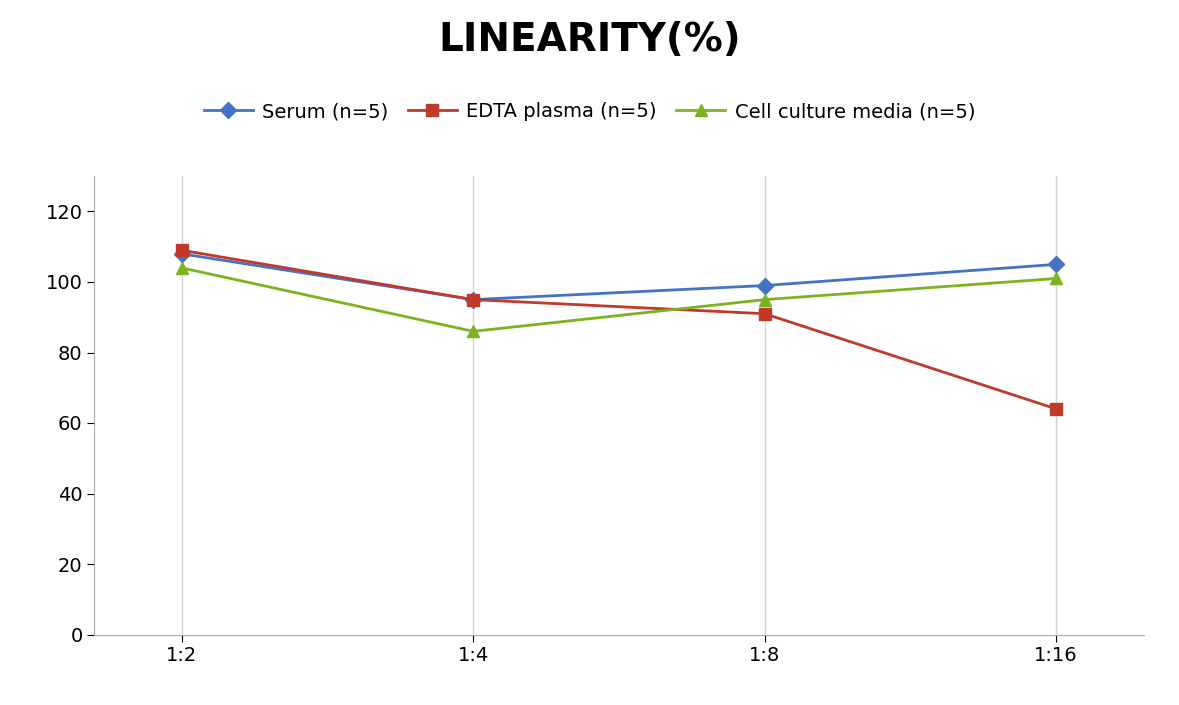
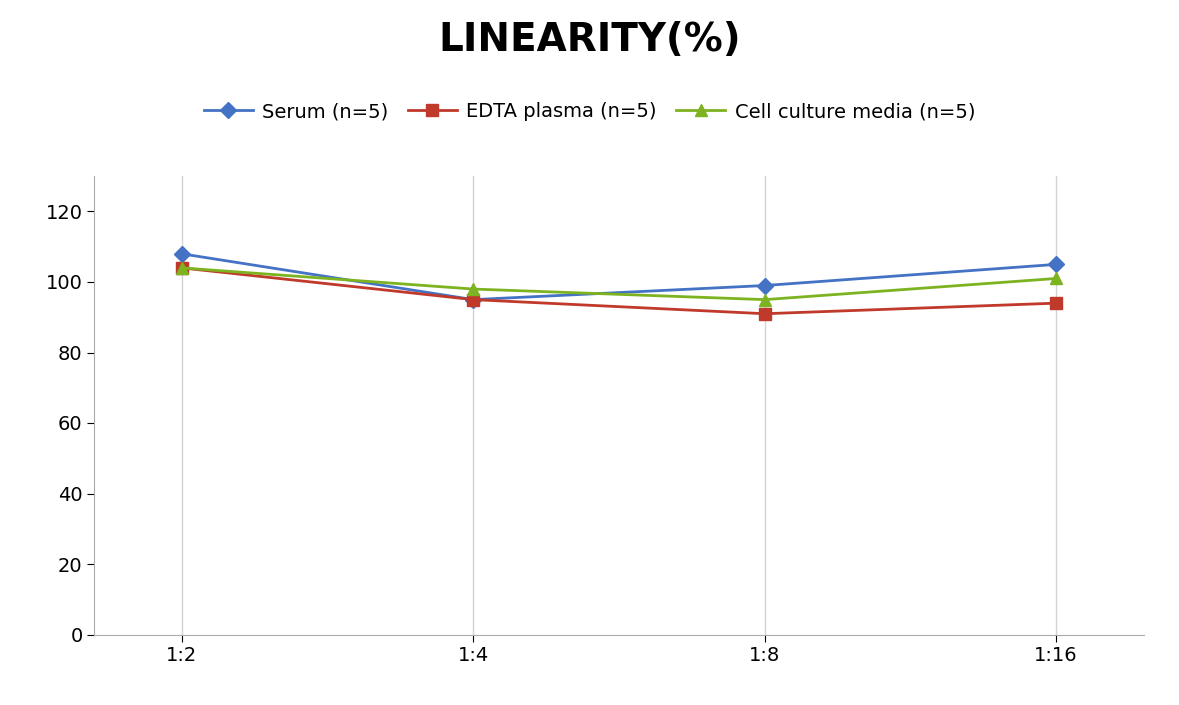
EDTA plasma (n=5)/1:2: 109 -> 104
Cell culture media (n=5)/1:4: 86 -> 98
EDTA plasma (n=5)/1:16: 64 -> 94
